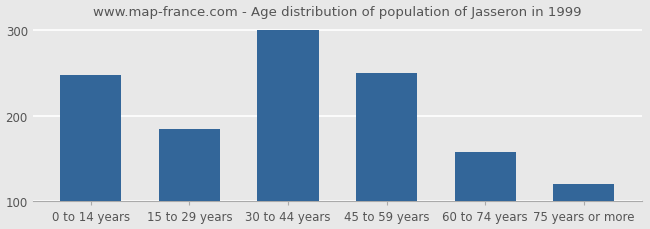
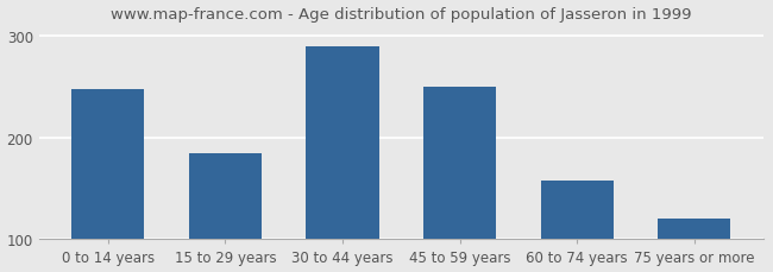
30 to 44 years: 300 -> 290
